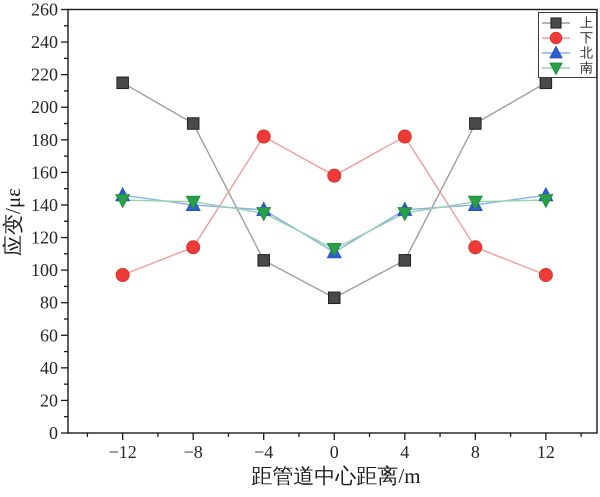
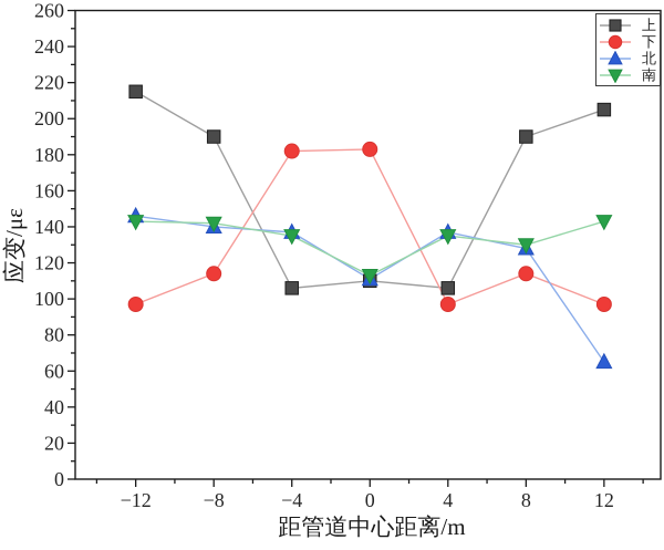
上/0: 83 -> 110
下/0: 158 -> 183
下/4: 182 -> 97
北/8: 140 -> 128
南/8: 142 -> 130
上/12: 215 -> 205
北/12: 146 -> 65
